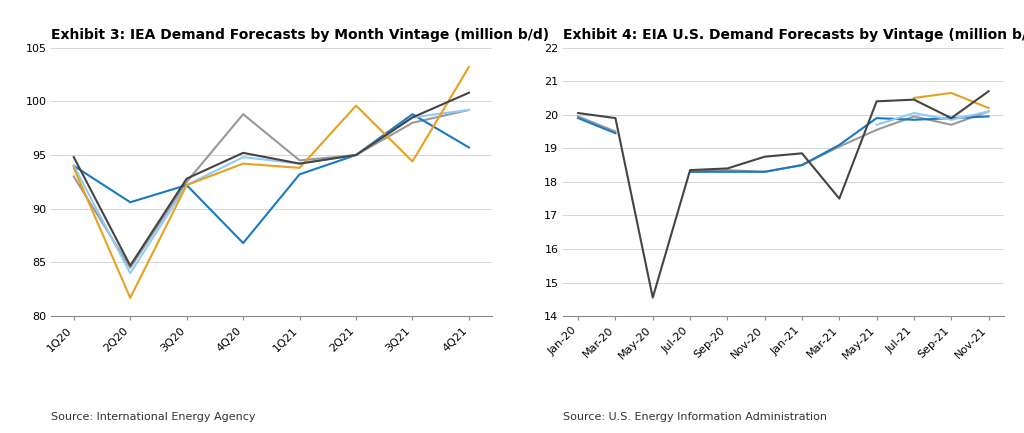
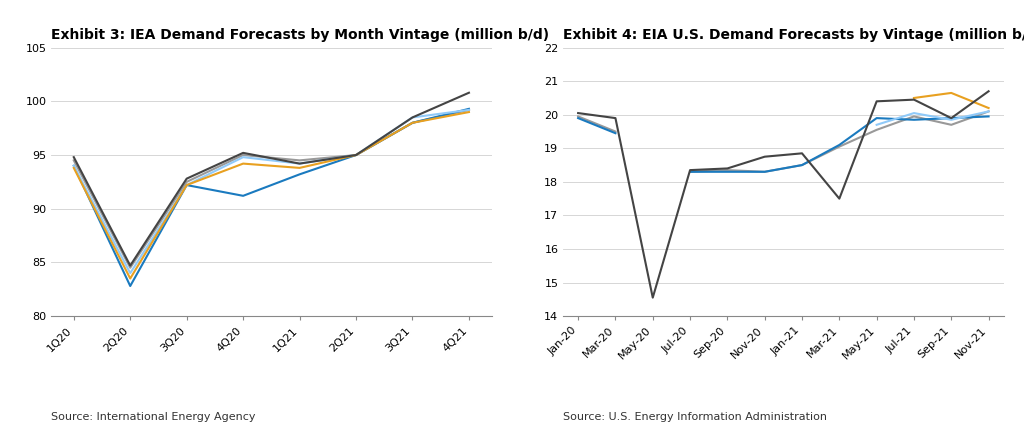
Jan-21/1Q20: 93.0 -> 94.5
Mar-21/2Q20: 90.6 -> 82.8
Sep-21/2Q20: 81.7 -> 83.5
Jan-21/4Q20: 98.8 -> 95.0
Mar-21/4Q20: 86.8 -> 91.2
Sep-21/2Q21: 99.6 -> 95.0
Mar-21/3Q21: 98.8 -> 98.0
Sep-21/3Q21: 94.4 -> 98.0
Mar-21/4Q21: 95.7 -> 99.3
Sep-21/4Q21: 103.2 -> 99.0
